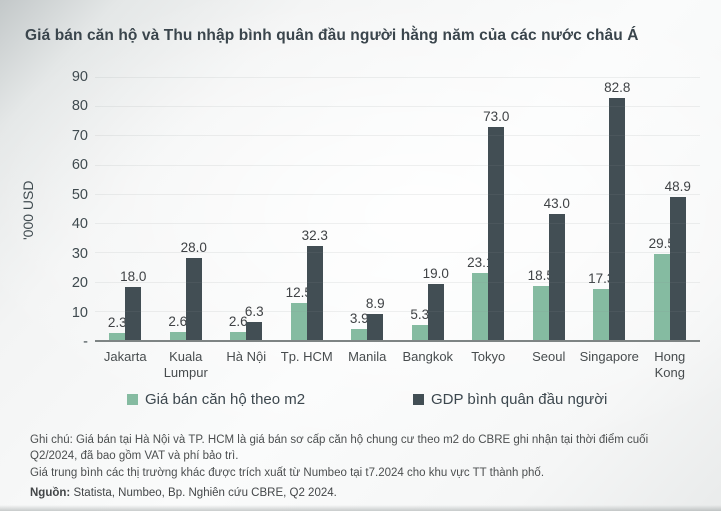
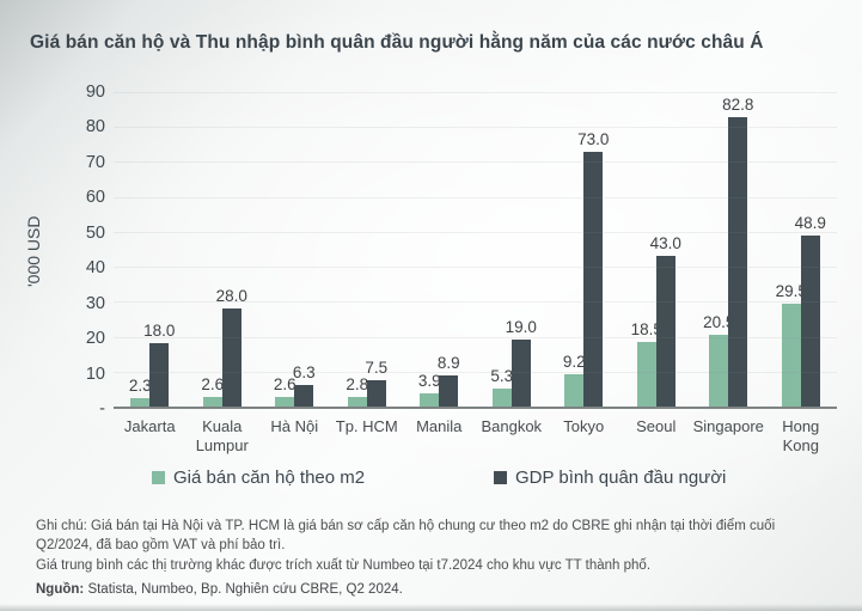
Giá bán căn hộ theo m2/Tp. HCM: 12.5 -> 2.8
GDP bình quân đầu người/Tp. HCM: 32.3 -> 7.5
Giá bán căn hộ theo m2/Tokyo: 23.1 -> 9.2
Giá bán căn hộ theo m2/Singapore: 17.3 -> 20.5
